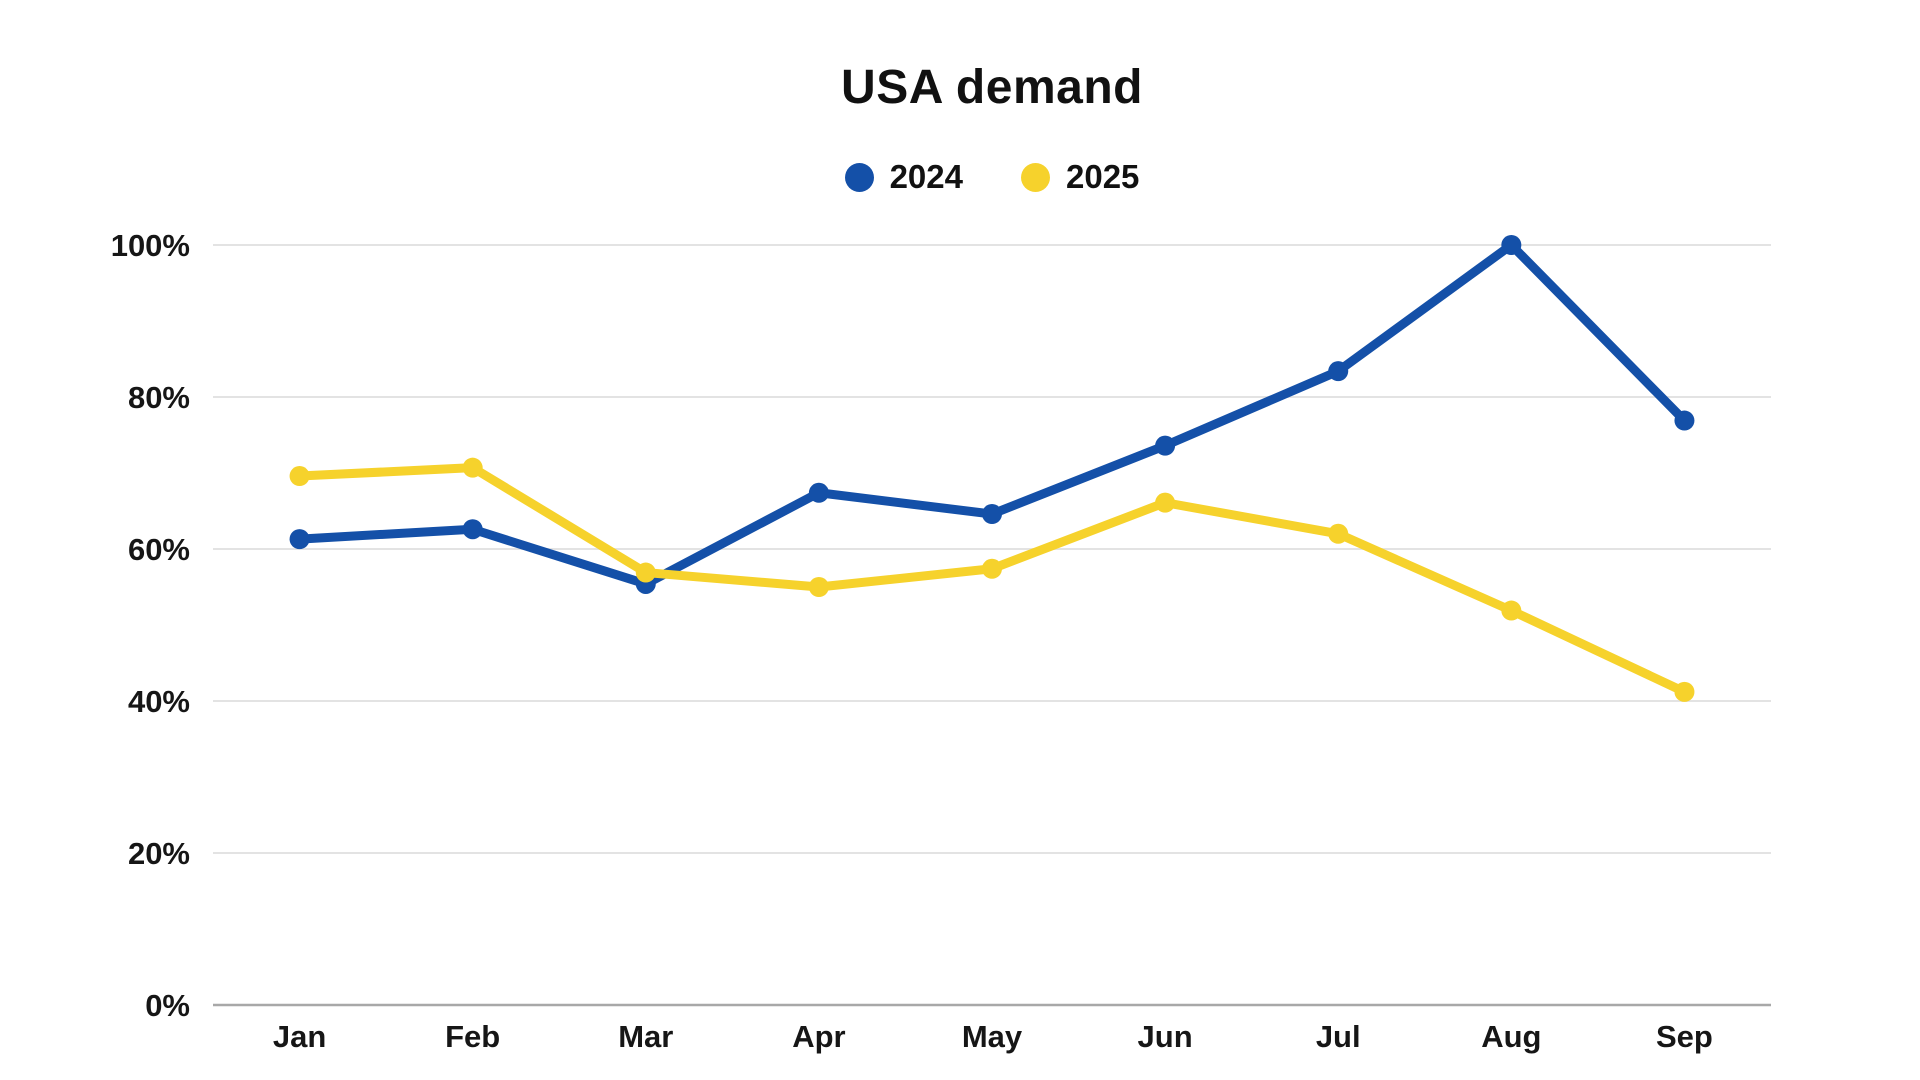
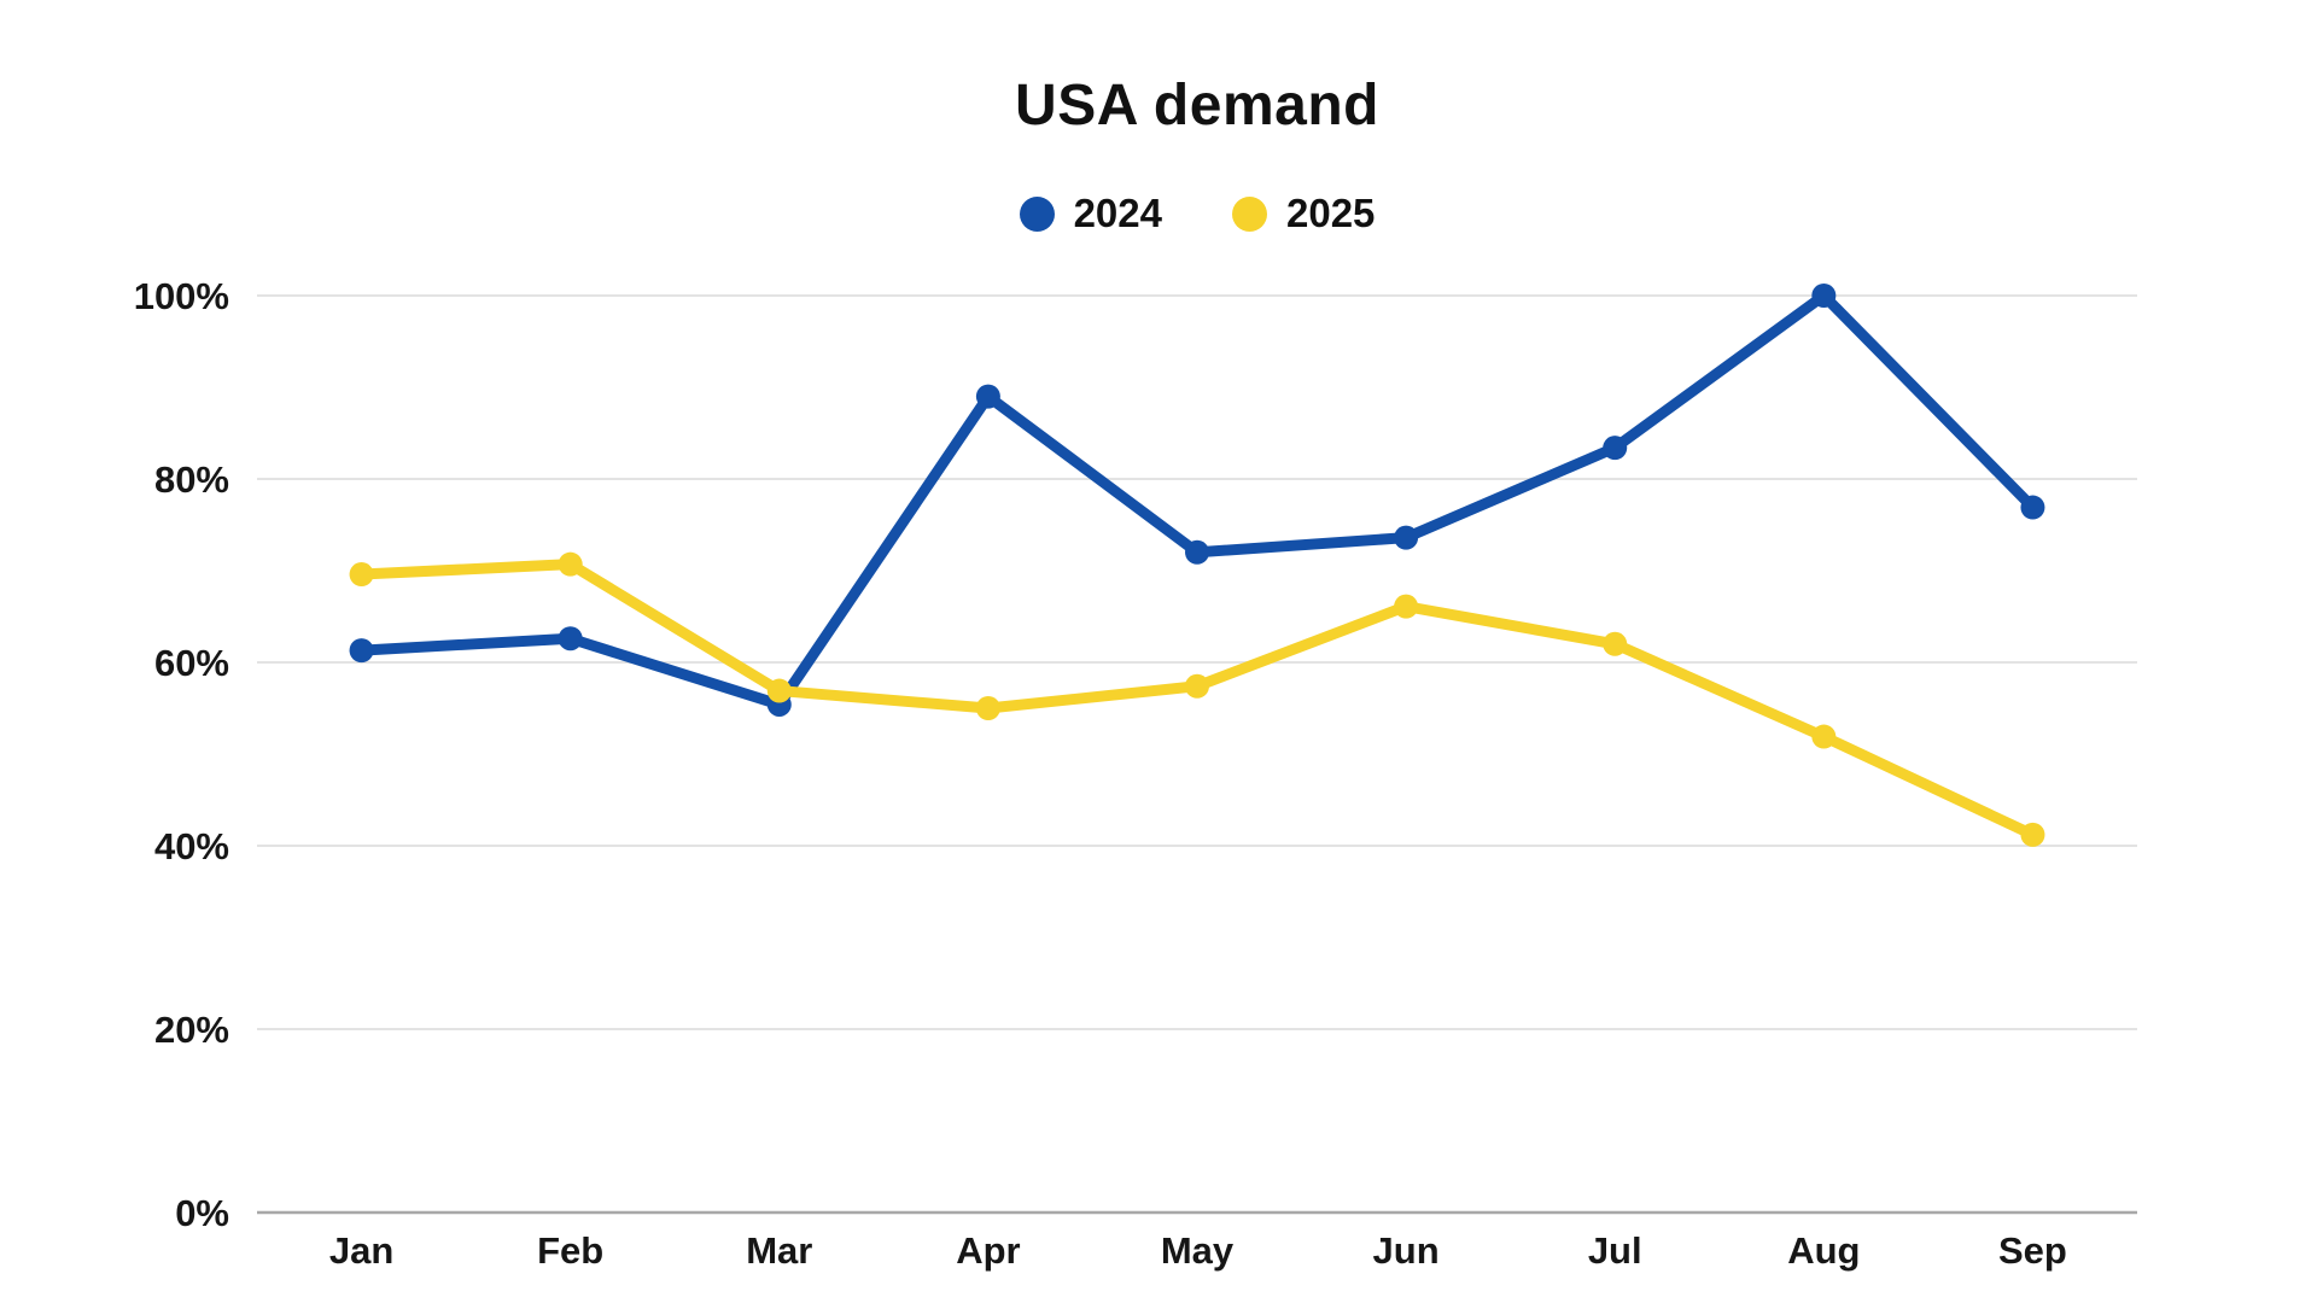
2024/Apr: 67% -> 89%
2024/May: 65% -> 72%
